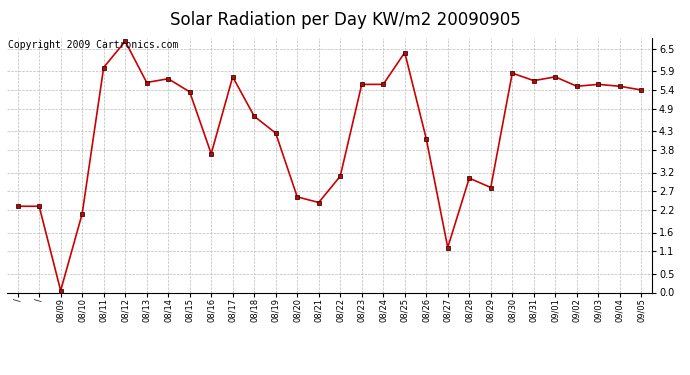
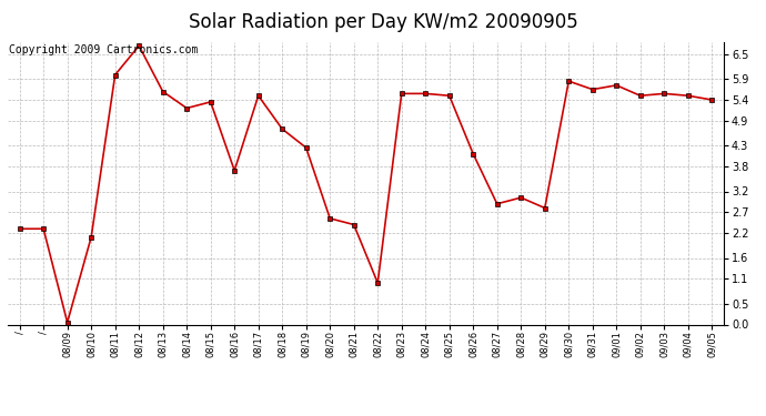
08/14: 5.70 -> 5.20
08/17: 5.75 -> 5.50
08/22: 3.10 -> 1.00
08/25: 6.40 -> 5.50
08/27: 1.20 -> 2.90
